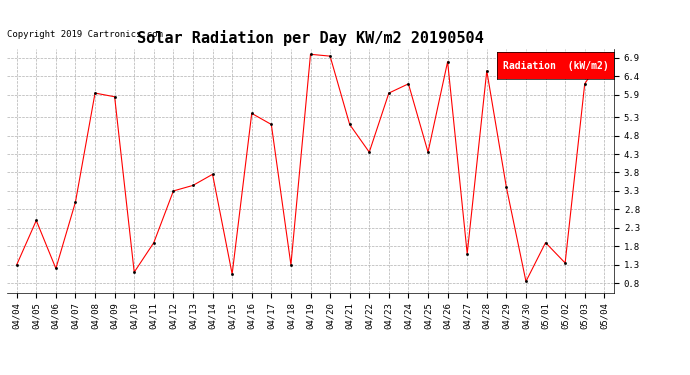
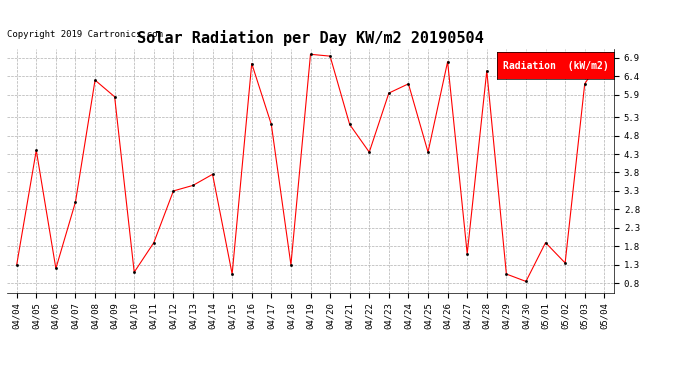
04/05: 2.50 -> 4.40
04/08: 5.95 -> 6.30
04/16: 5.40 -> 6.75
04/29: 3.40 -> 1.05
